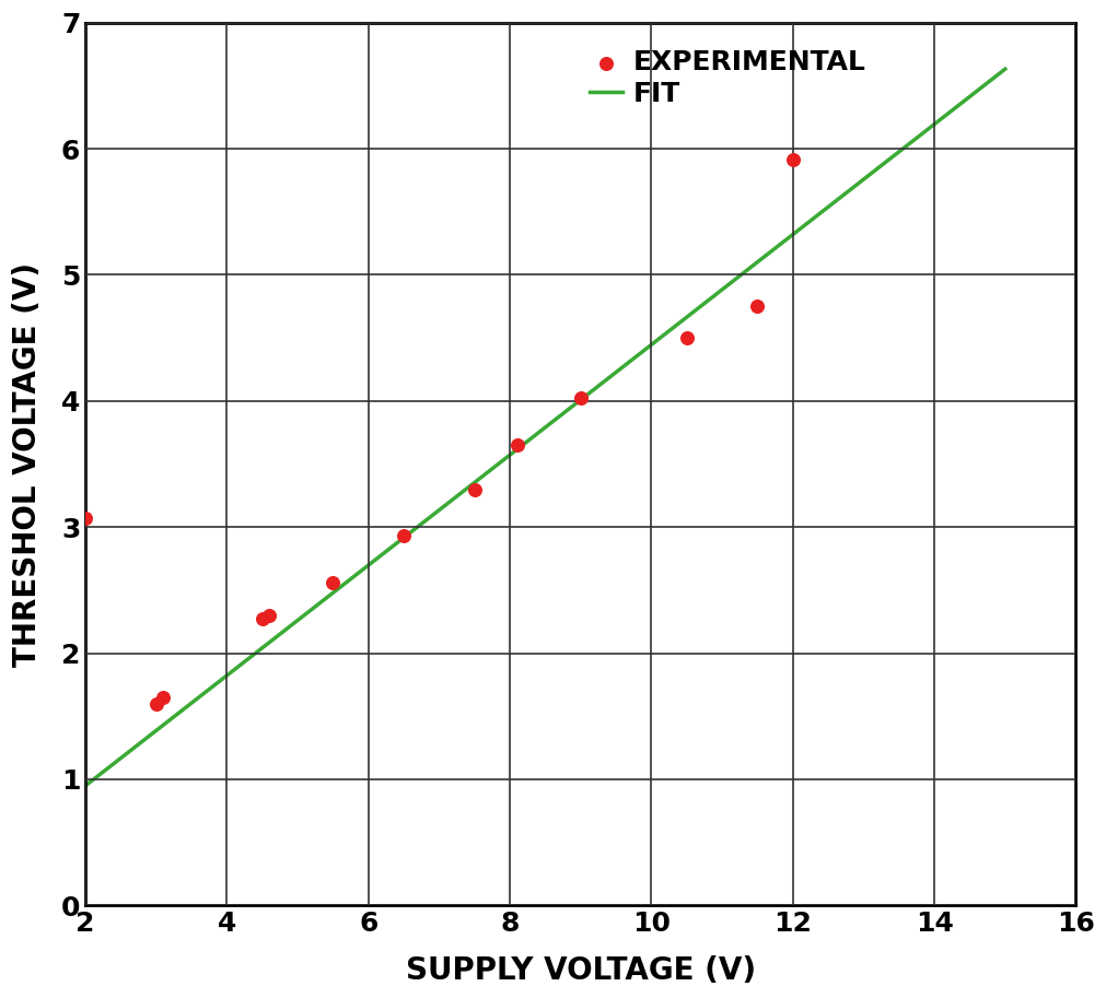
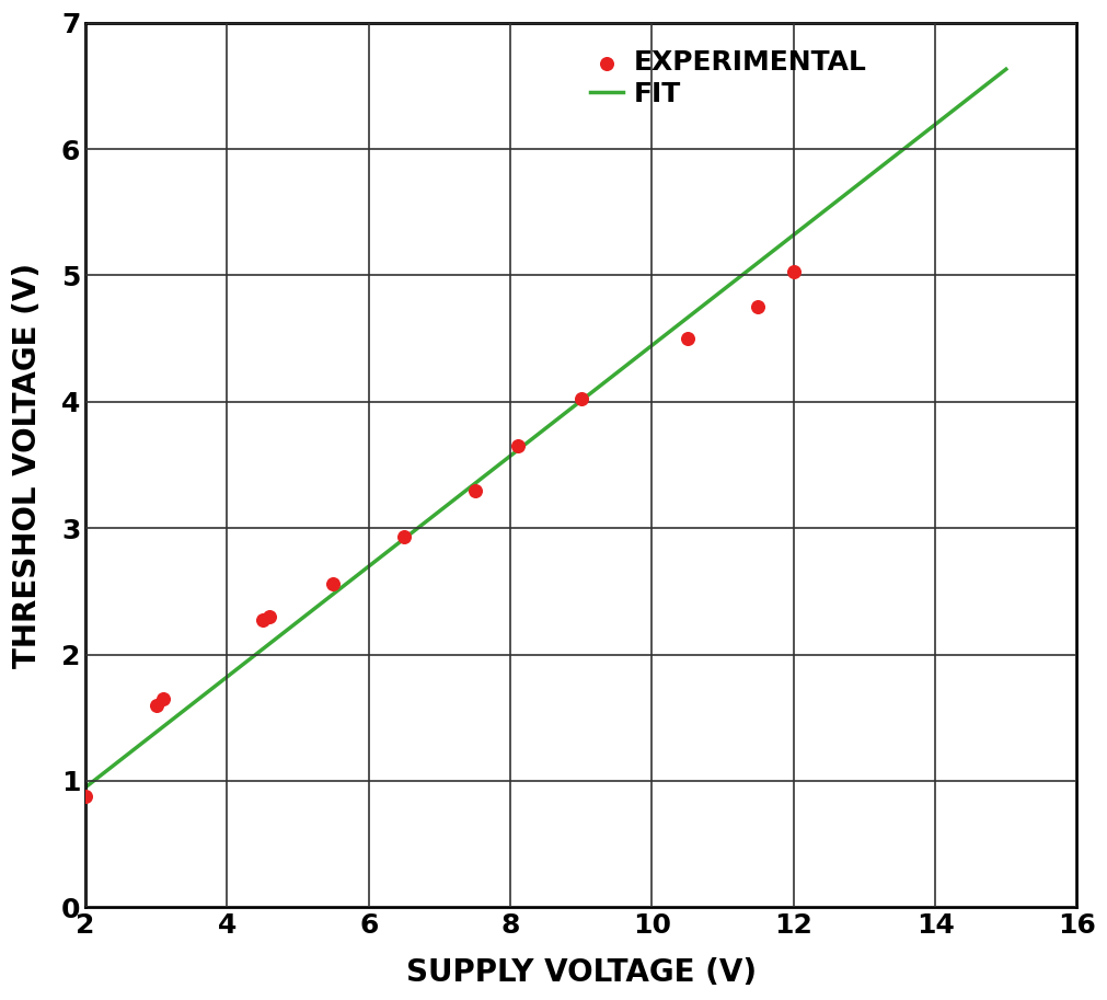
2: 3.07 -> 0.88
12: 5.91 -> 5.03
